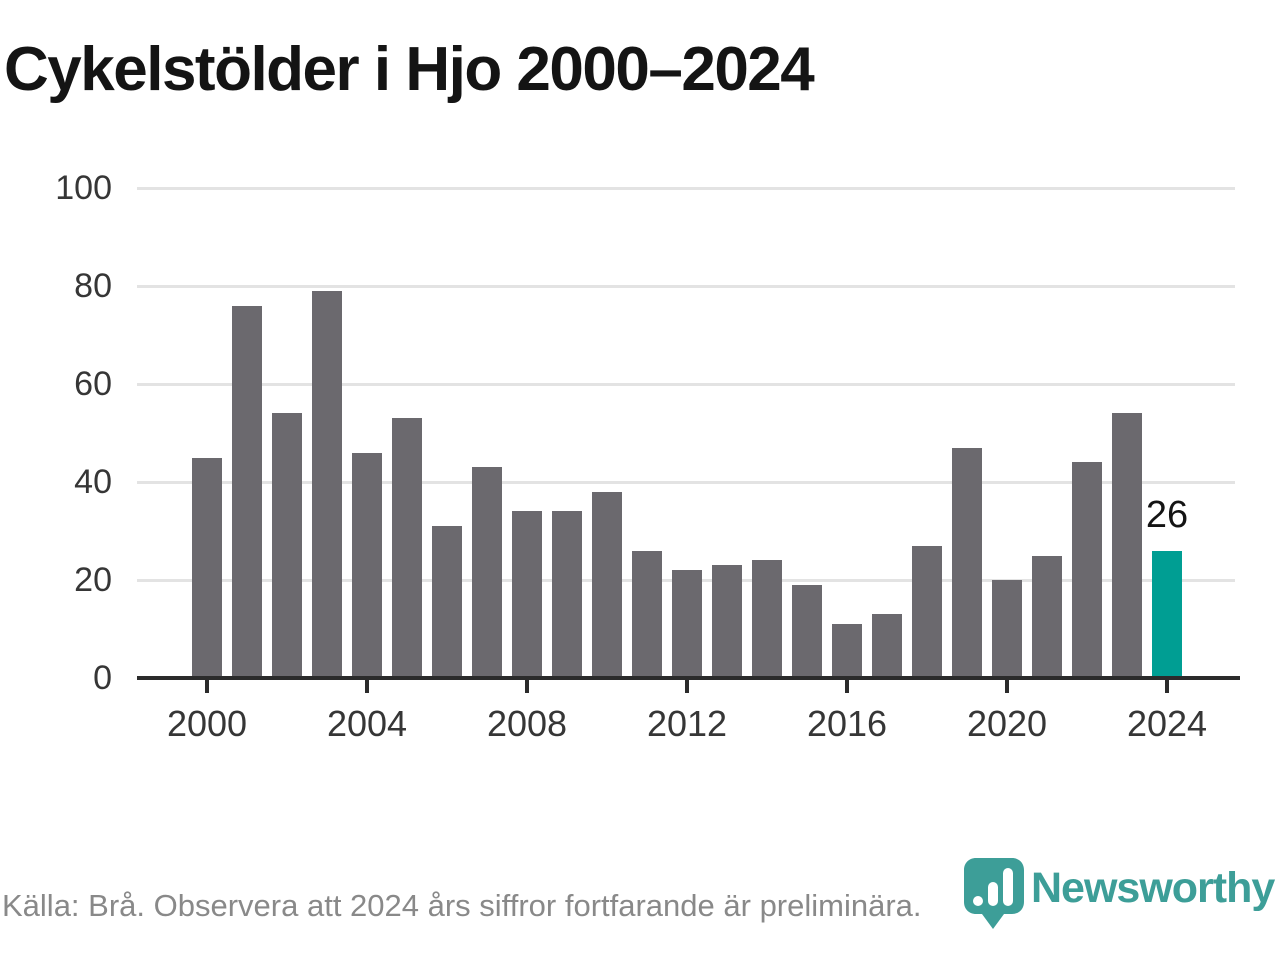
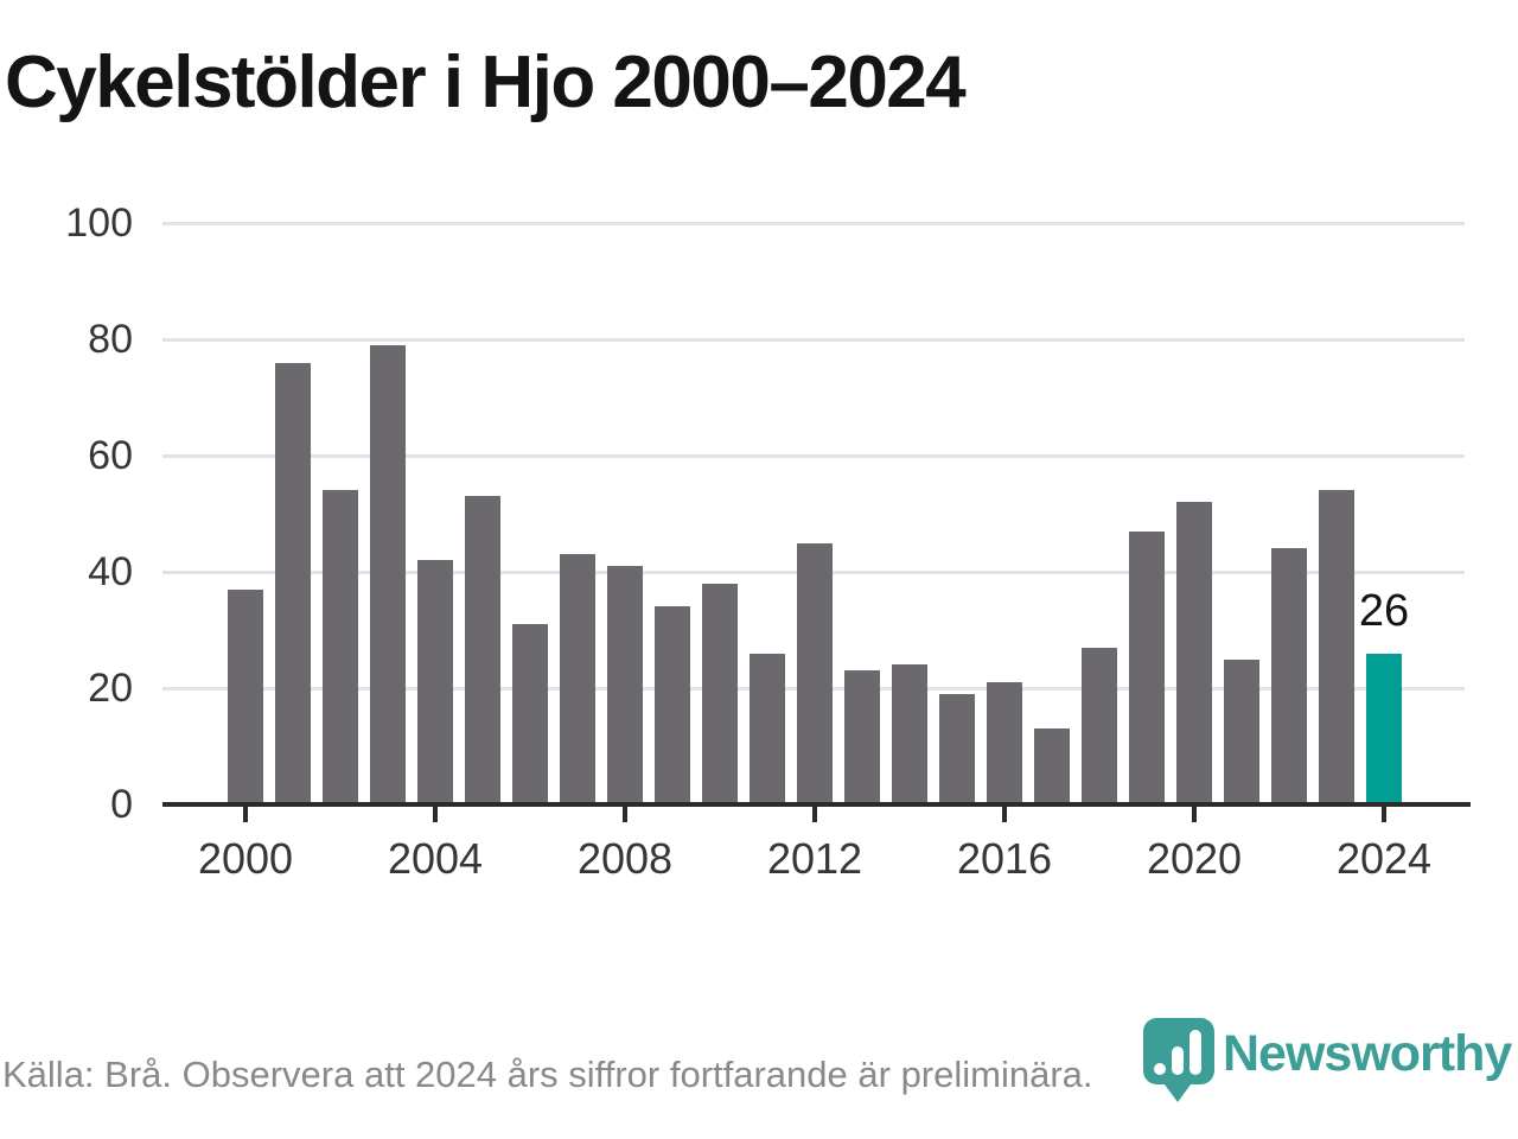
2000: 45 -> 37
2004: 46 -> 42
2008: 34 -> 41
2012: 22 -> 45
2016: 11 -> 21
2020: 20 -> 52
